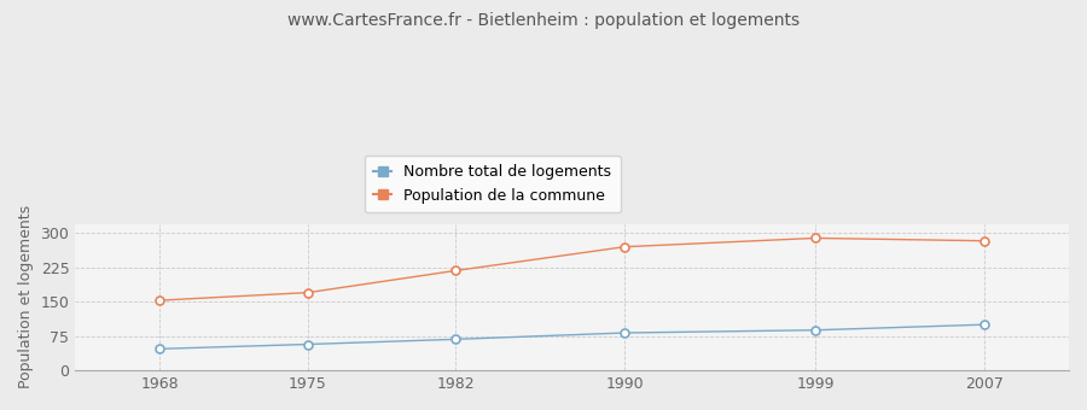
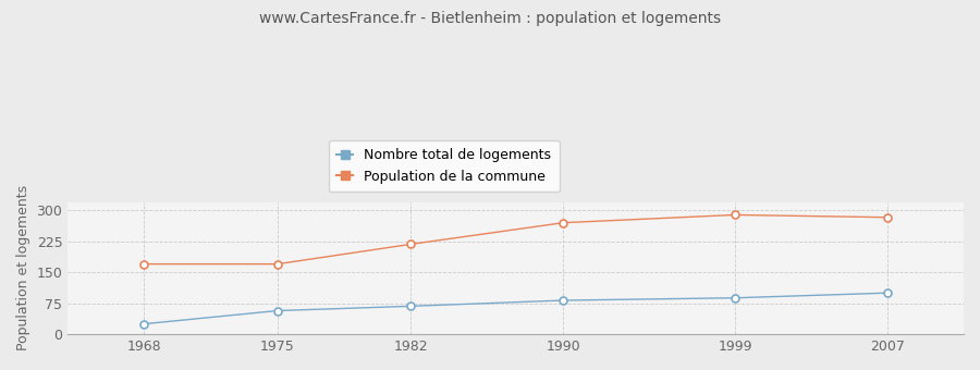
Nombre total de logements/1968: 47 -> 25
Population de la commune/1968: 153 -> 170
